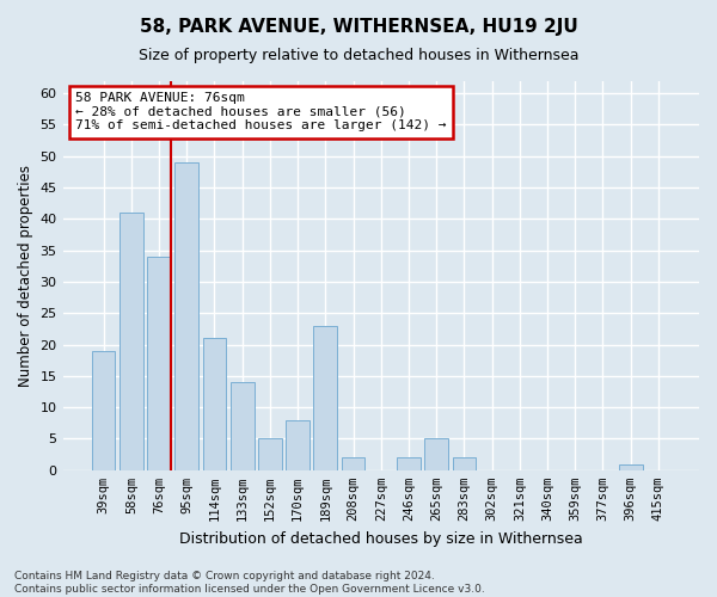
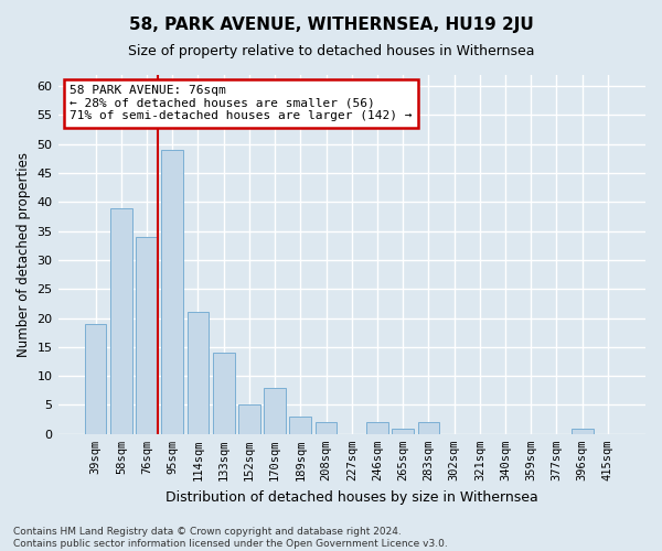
58sqm: 41 -> 39
189sqm: 23 -> 3
265sqm: 5 -> 1
